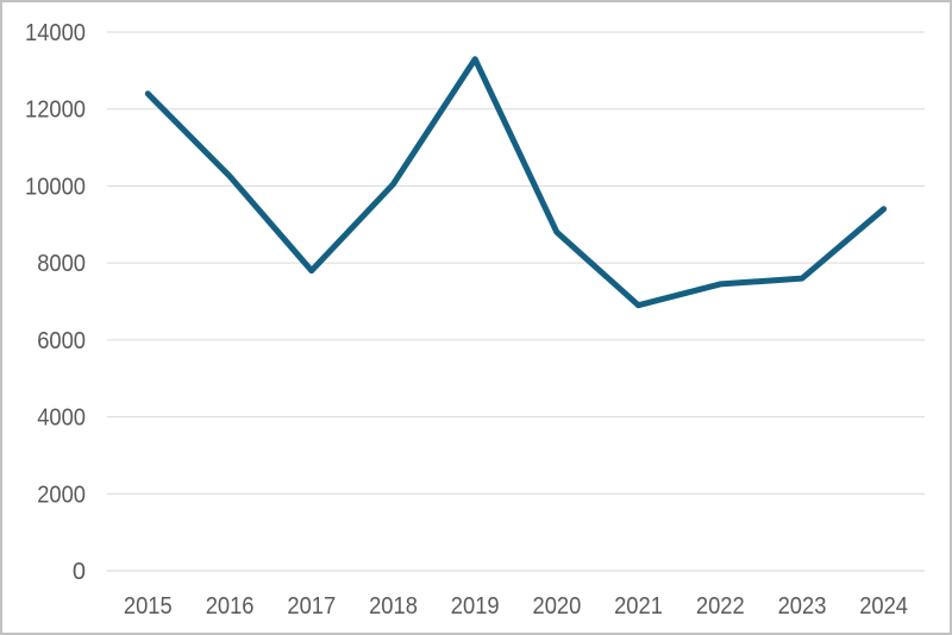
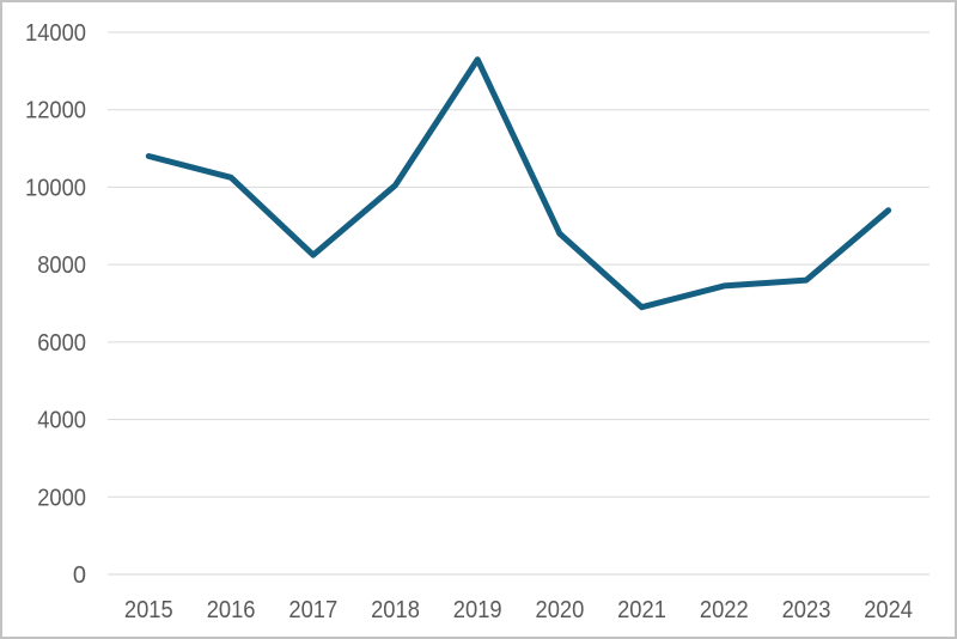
2015: 12400 -> 10800
2017: 7800 -> 8200
